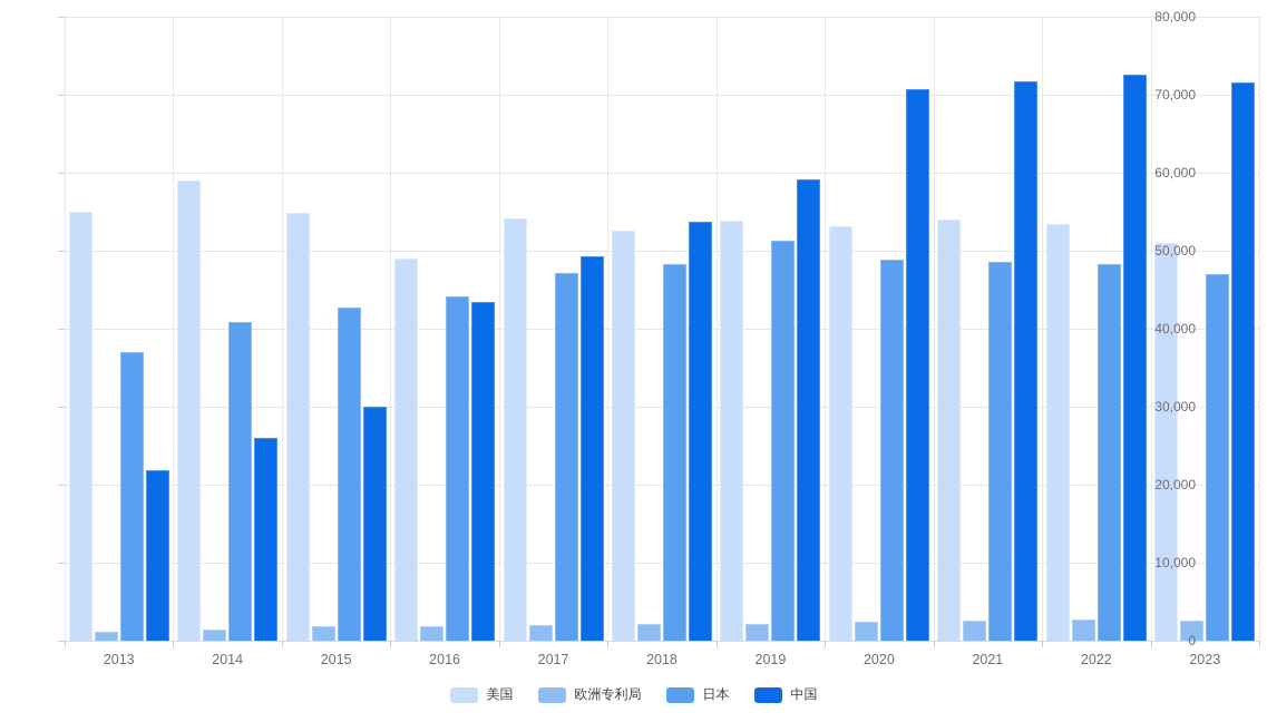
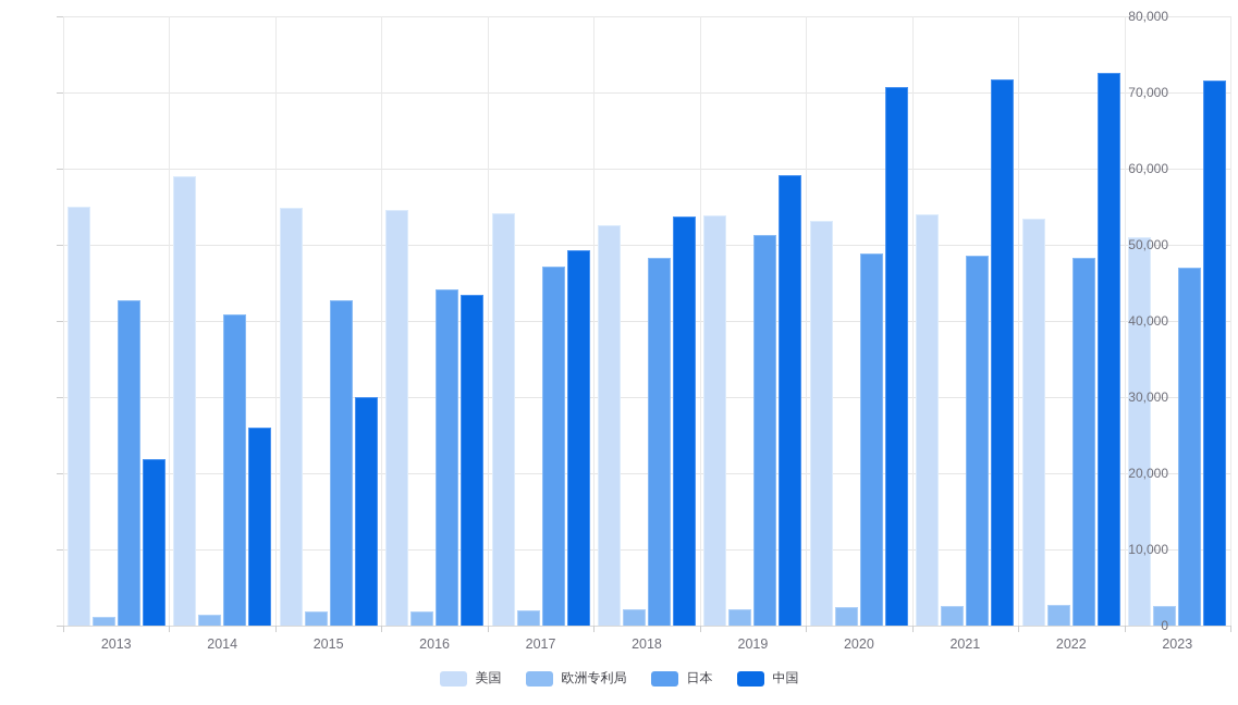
日本/2013: 37000 -> 43000
美国/2016: 49000 -> 54000
